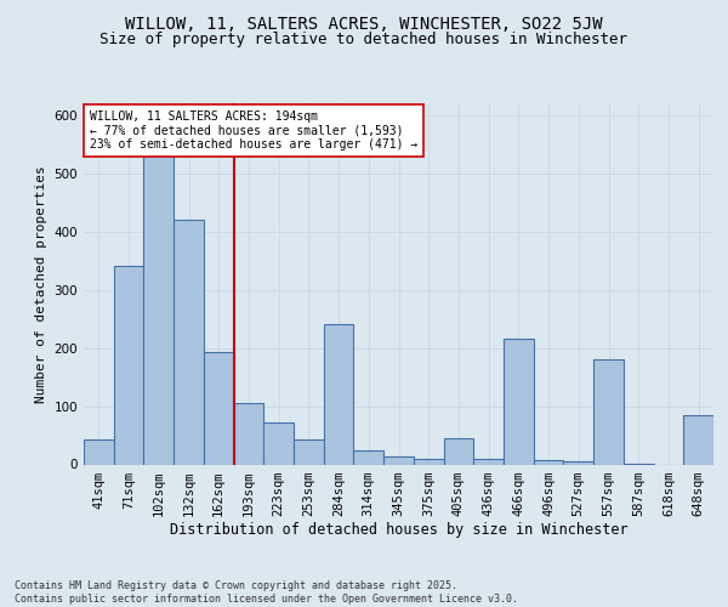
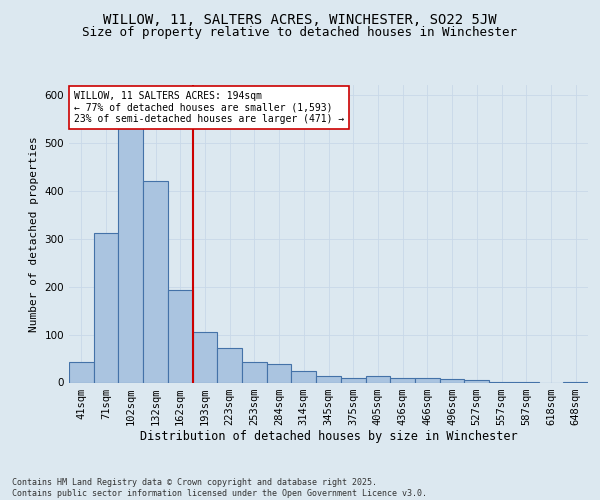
71sqm: 340 -> 312
284sqm: 240 -> 38
405sqm: 45 -> 14
466sqm: 215 -> 9
557sqm: 180 -> 1
648sqm: 85 -> 1
